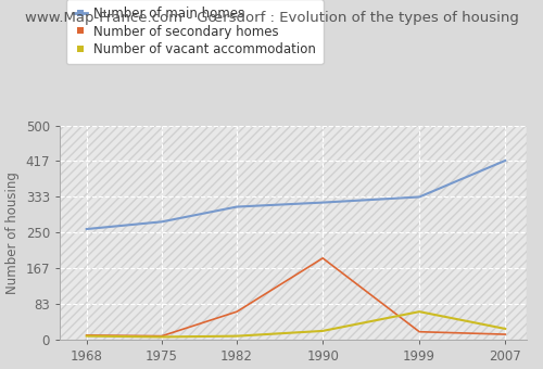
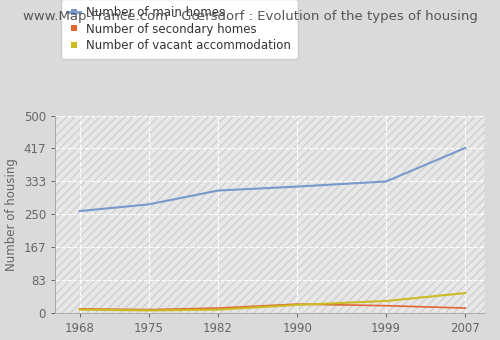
Number of secondary homes/1982: 65 -> 12
Number of secondary homes/1990: 190 -> 22
Number of vacant accommodation/1999: 65 -> 30
Number of vacant accommodation/2007: 25 -> 50
